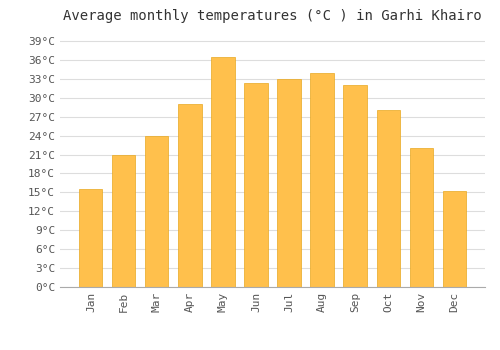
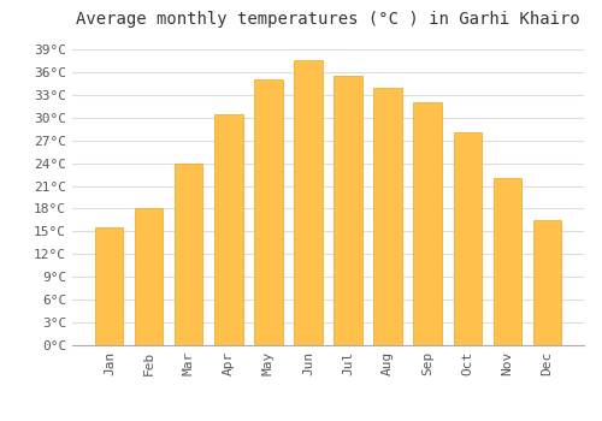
Feb: 21.0°C -> 18.0°C
Apr: 29.0°C -> 30.5°C
May: 36.4°C -> 35.0°C
Jun: 32.4°C -> 37.5°C
Jul: 33.0°C -> 35.5°C
Dec: 15.2°C -> 16.5°C
